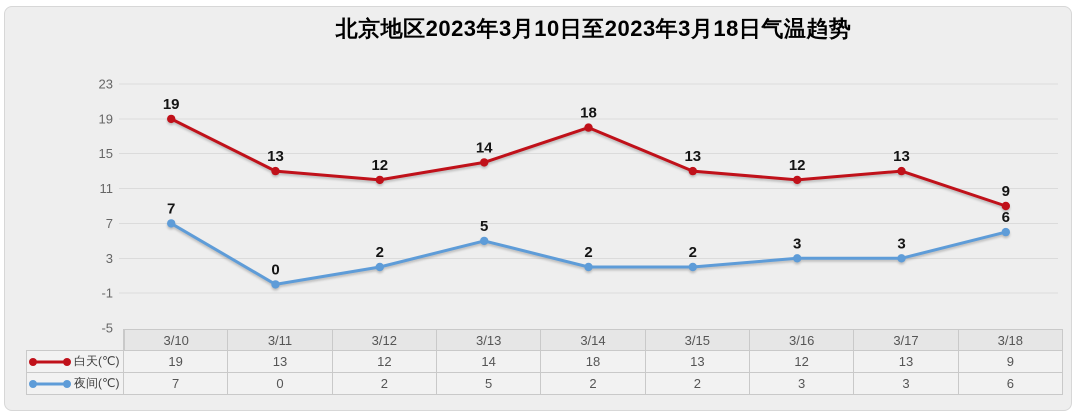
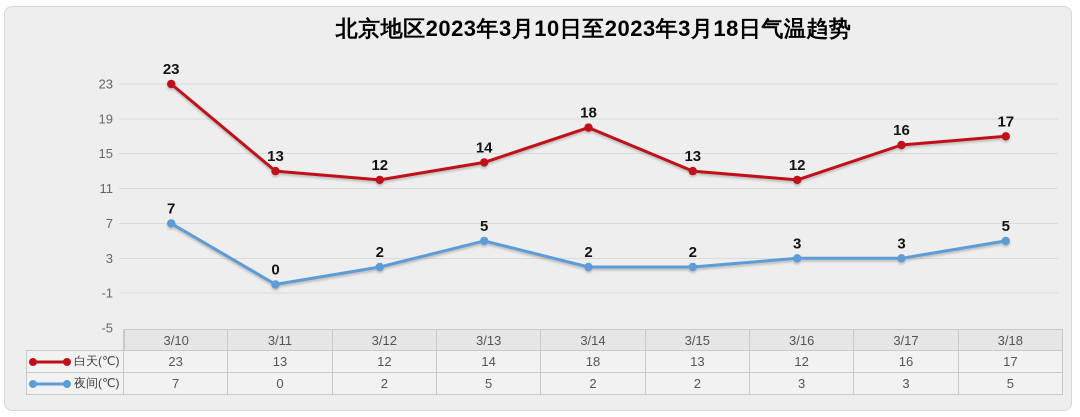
白天(℃)/3/10: 19 -> 23
白天(℃)/3/17: 13 -> 16
白天(℃)/3/18: 9 -> 17
夜间(℃)/3/18: 6 -> 5
